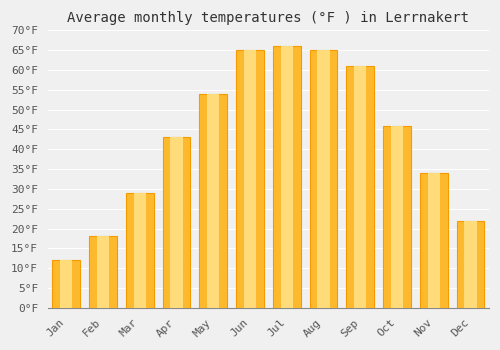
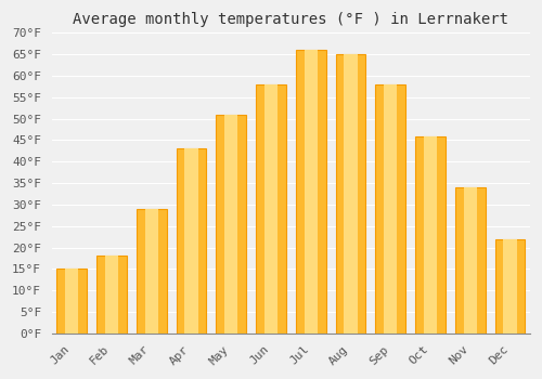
Jan: 12°F -> 15°F
May: 54°F -> 51°F
Jun: 65°F -> 58°F
Sep: 61°F -> 58°F
